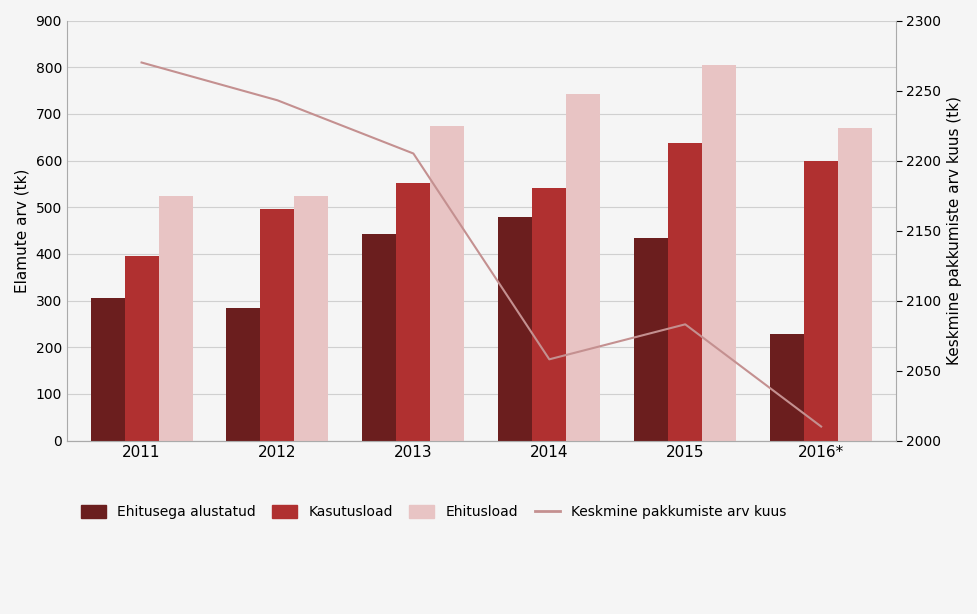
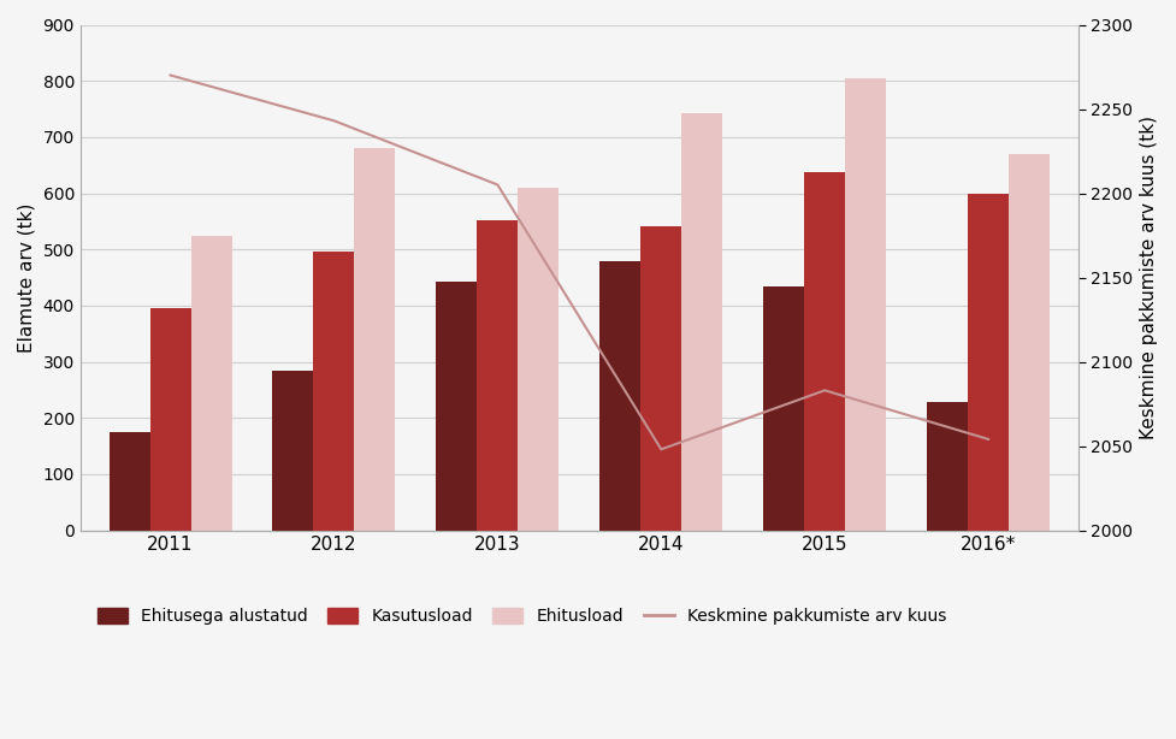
Ehitusega alustatud/2011: 305 -> 175
Ehitusload/2012: 525 -> 680
Ehitusload/2013: 675 -> 610
Keskmine pakkumiste arv kuus/2014: 2058 -> 2048
Keskmine pakkumiste arv kuus/2016*: 2010 -> 2054
